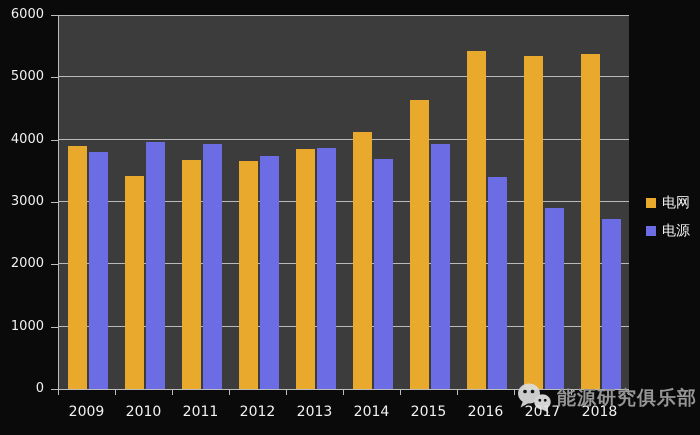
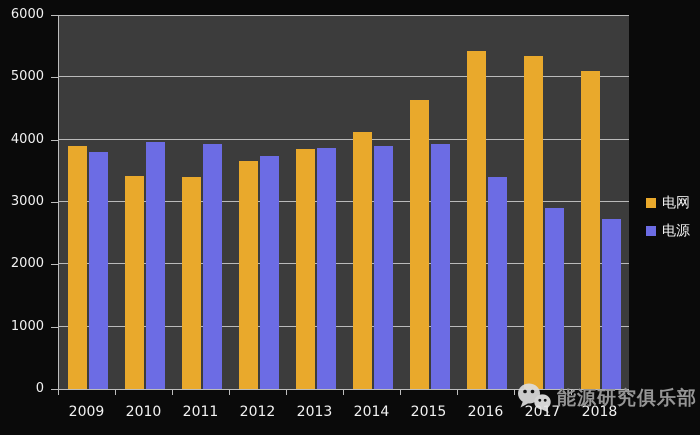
电网/2011: 3700 -> 3400
电源/2014: 3700 -> 3900
电网/2018: 5400 -> 5100
